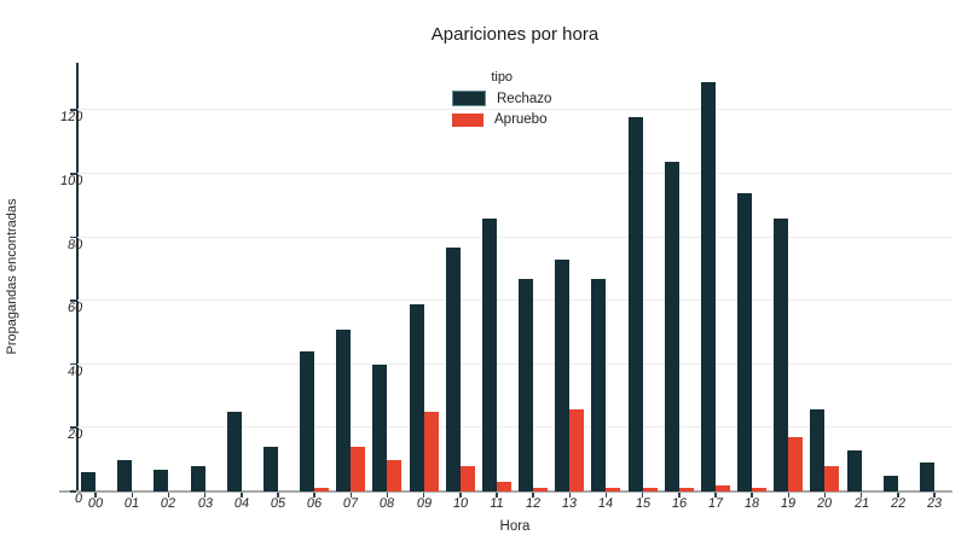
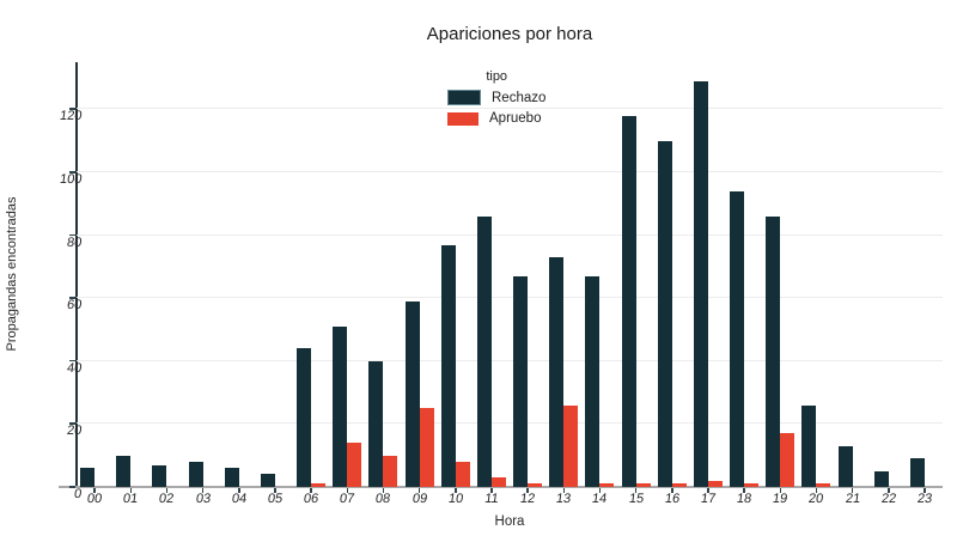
Rechazo/04: 25 -> 6
Rechazo/05: 14 -> 4
Rechazo/16: 104 -> 110
Apruebo/20: 8 -> 1
